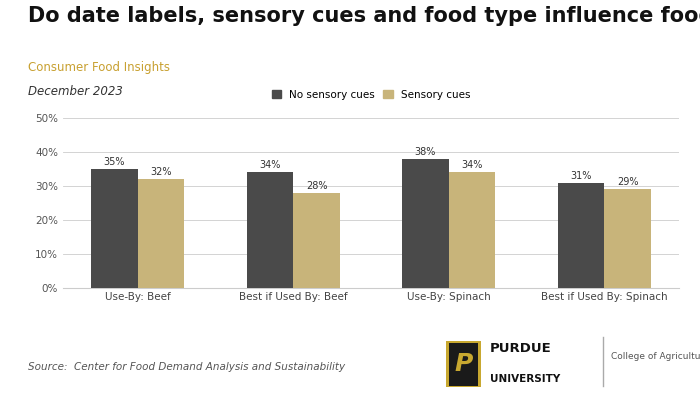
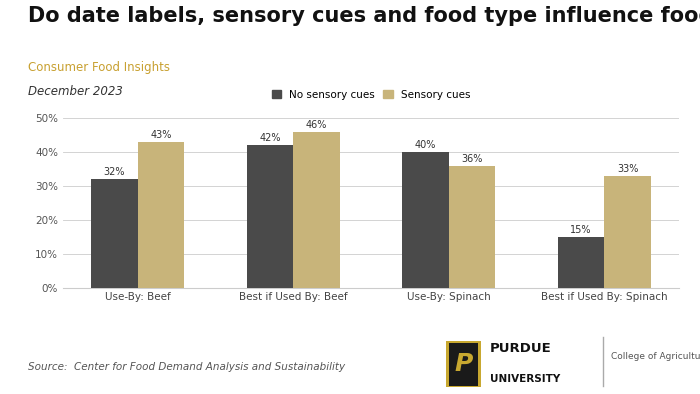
No sensory cues/Use-By: Beef: 35% -> 32%
Sensory cues/Use-By: Beef: 32% -> 43%
No sensory cues/Best if Used By: Beef: 34% -> 42%
Sensory cues/Best if Used By: Beef: 28% -> 46%
No sensory cues/Use-By: Spinach: 38% -> 40%
Sensory cues/Use-By: Spinach: 34% -> 36%
No sensory cues/Best if Used By: Spinach: 31% -> 15%
Sensory cues/Best if Used By: Spinach: 29% -> 33%
